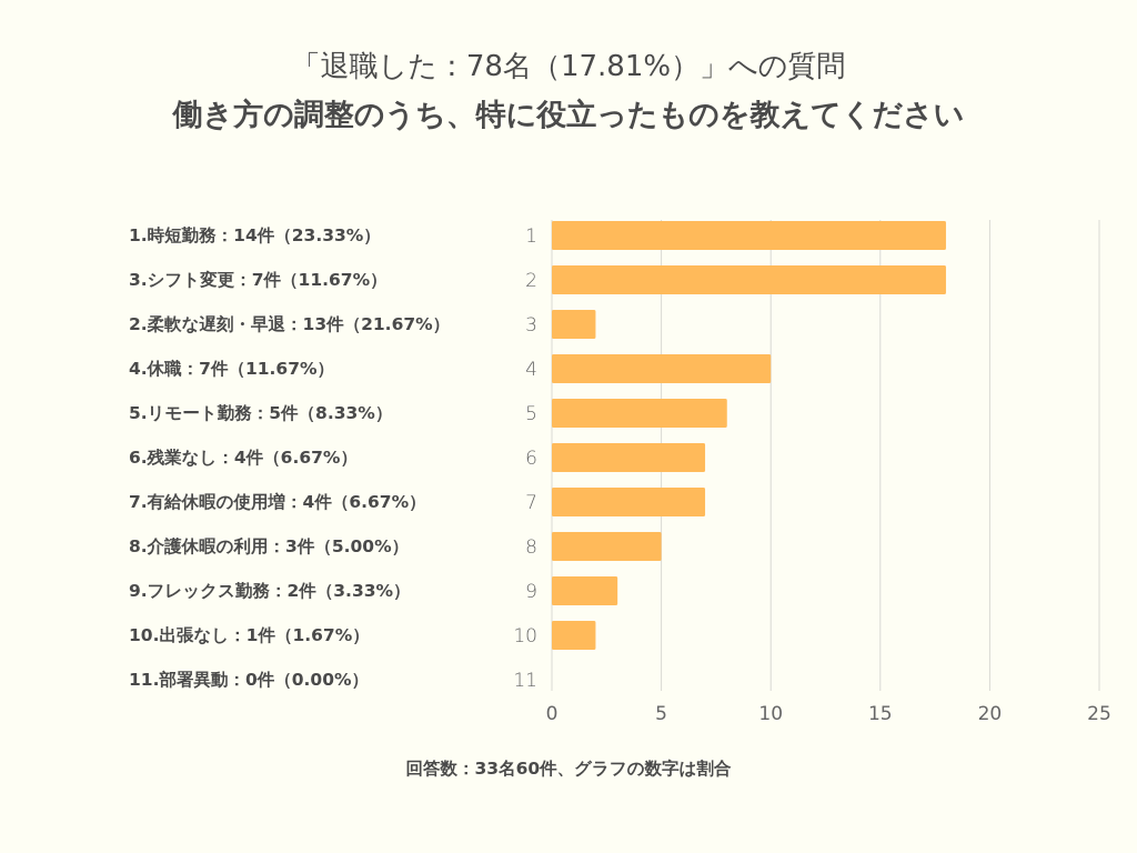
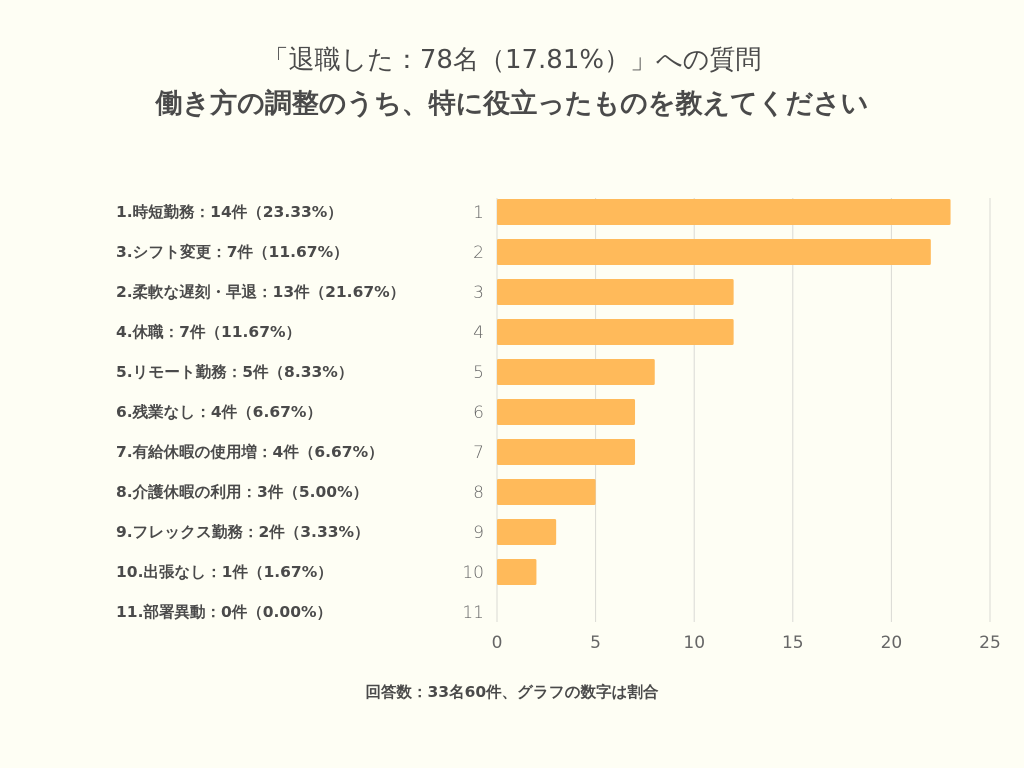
1: 18 -> 23
2: 18 -> 22
3: 2 -> 12
4: 10 -> 12
